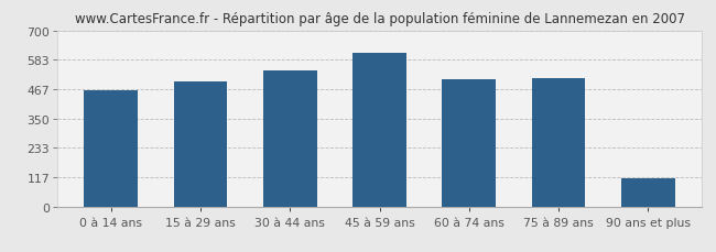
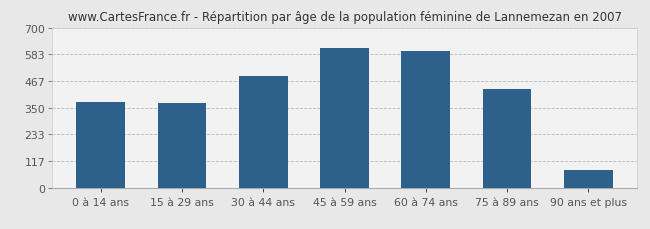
0 à 14 ans: 460 -> 375
15 à 29 ans: 495 -> 370
30 à 44 ans: 540 -> 490
60 à 74 ans: 505 -> 596
75 à 89 ans: 510 -> 430
90 ans et plus: 110 -> 75
